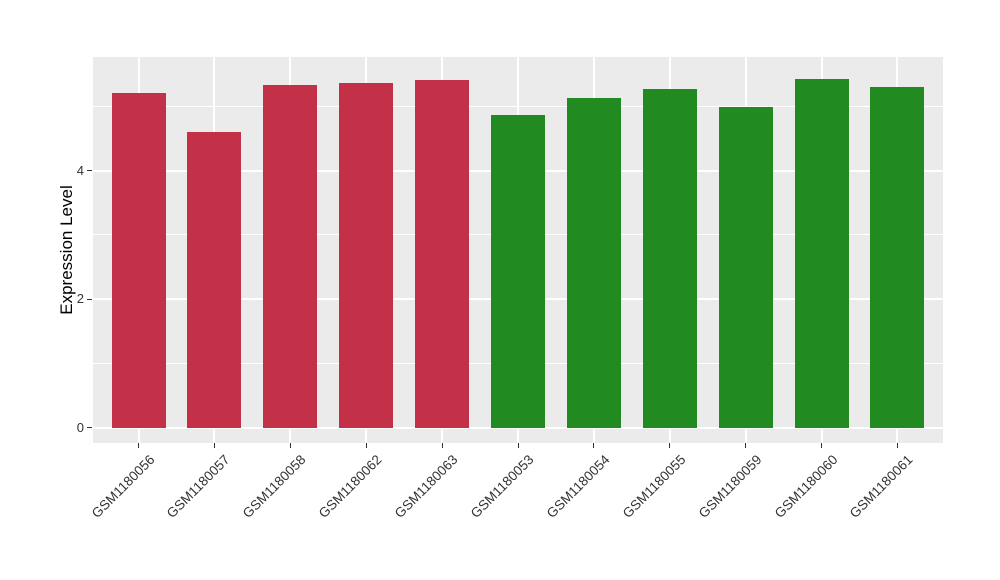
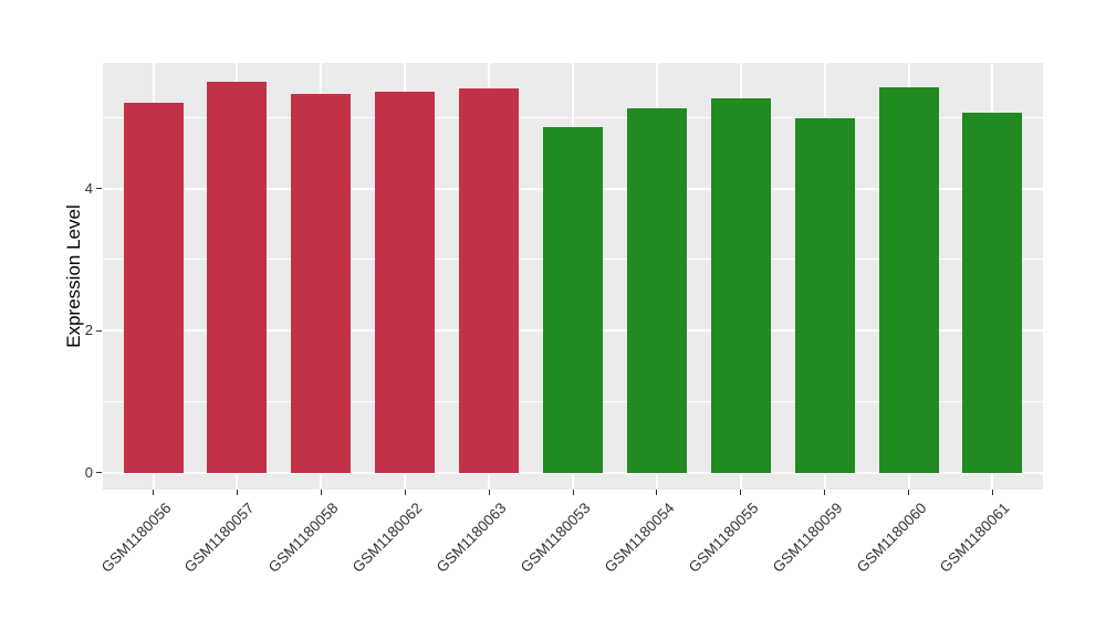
GSM1180057: 4.6 -> 5.5
GSM1180061: 5.3 -> 5.1
